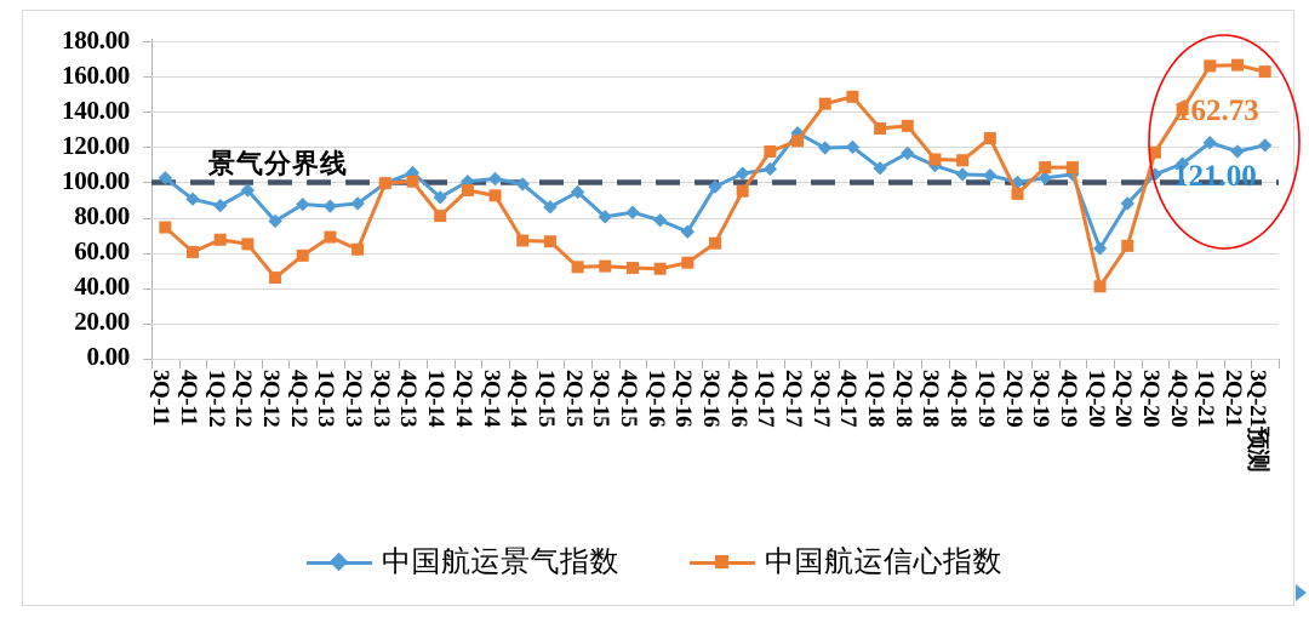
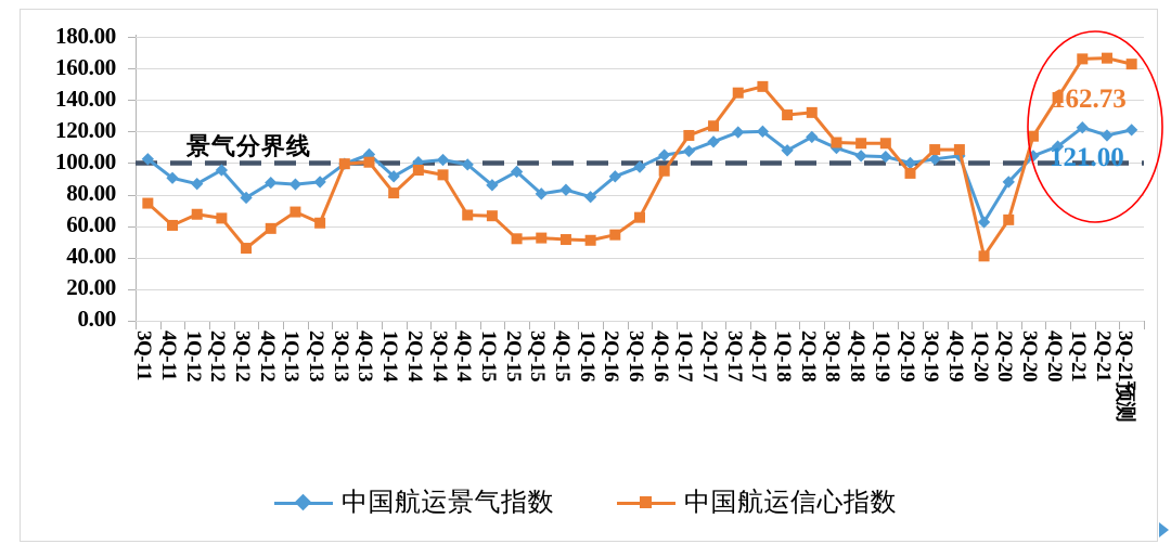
中国航运景气指数/2Q-16: 72 -> 92
中国航运景气指数/2Q-17: 128 -> 114
中国航运信心指数/1Q-19: 125 -> 112
